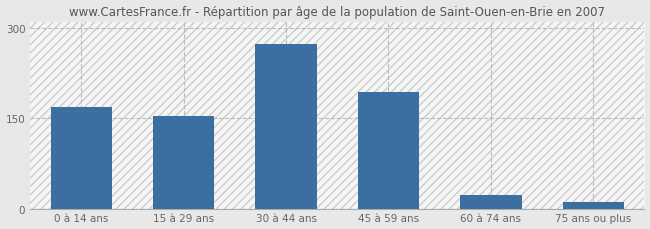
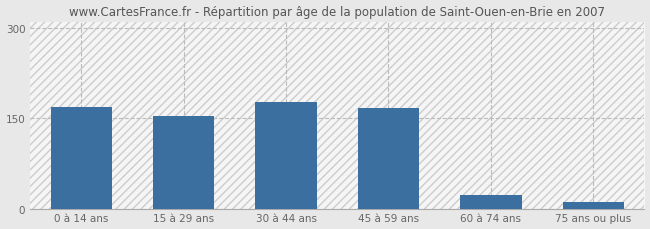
30 à 44 ans: 272 -> 176
45 à 59 ans: 194 -> 167
